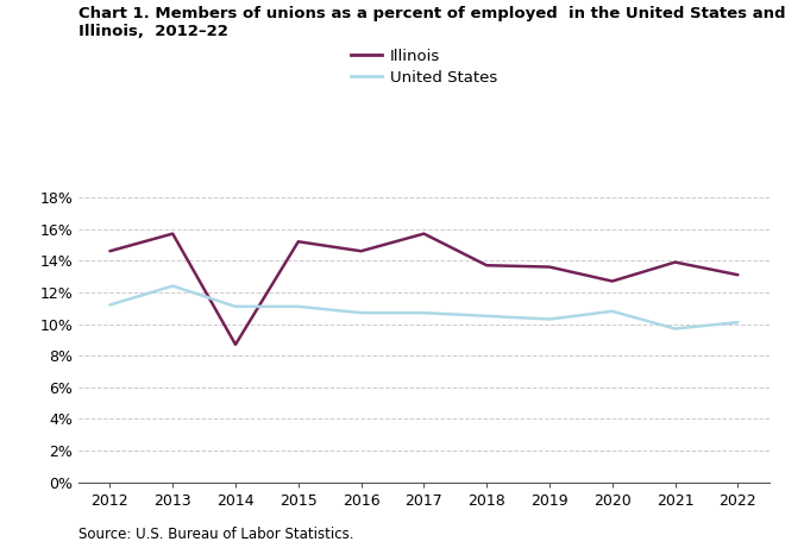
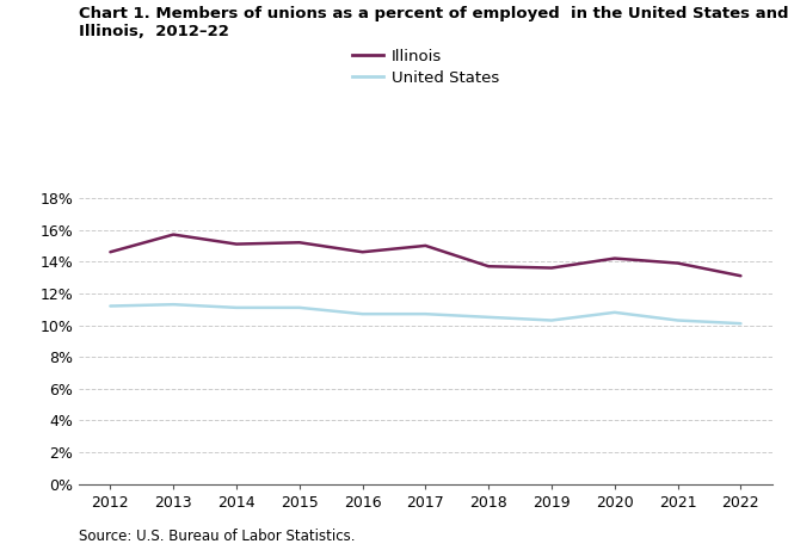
United States/2013: 12.4% -> 11.3%
Illinois/2014: 8.7% -> 15.1%
Illinois/2017: 15.7% -> 15.0%
Illinois/2020: 12.7% -> 14.2%
United States/2021: 9.7% -> 10.3%
